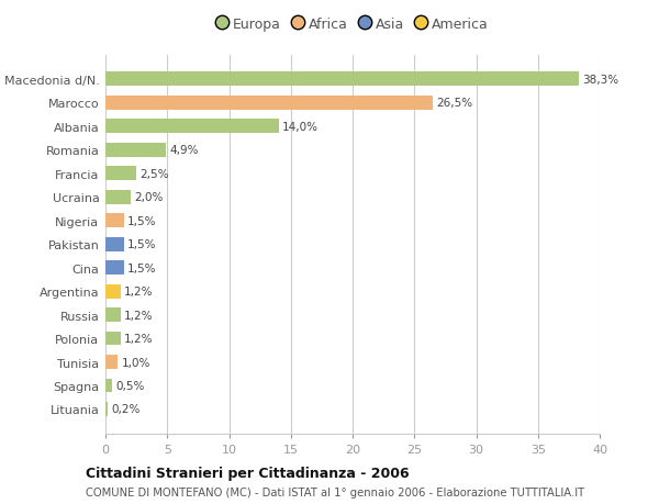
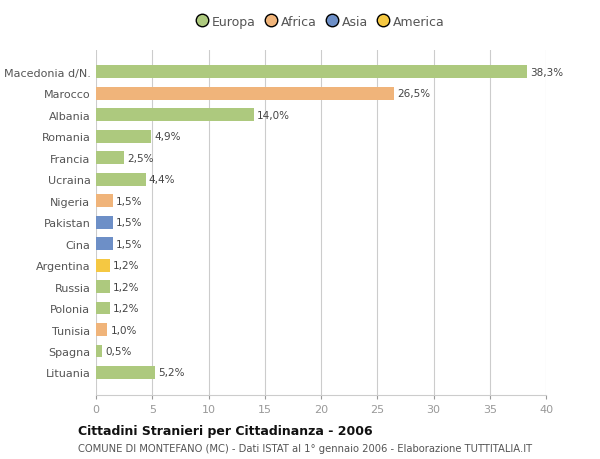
Ucraina: 2,0% -> 4,4%
Lituania: 0,2% -> 5,2%
